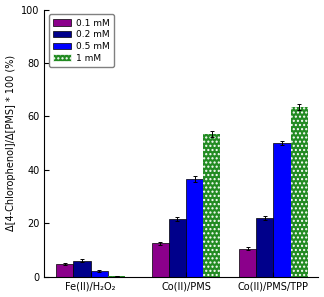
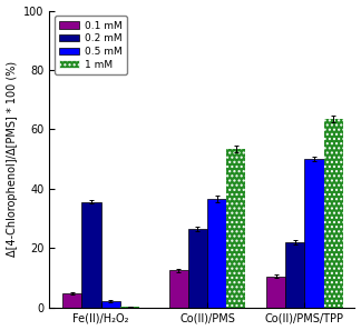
0.2 mM/Fe(II)/H₂O₂: 6.0 -> 35.5
0.2 mM/Co(II)/PMS: 21.5 -> 26.5
